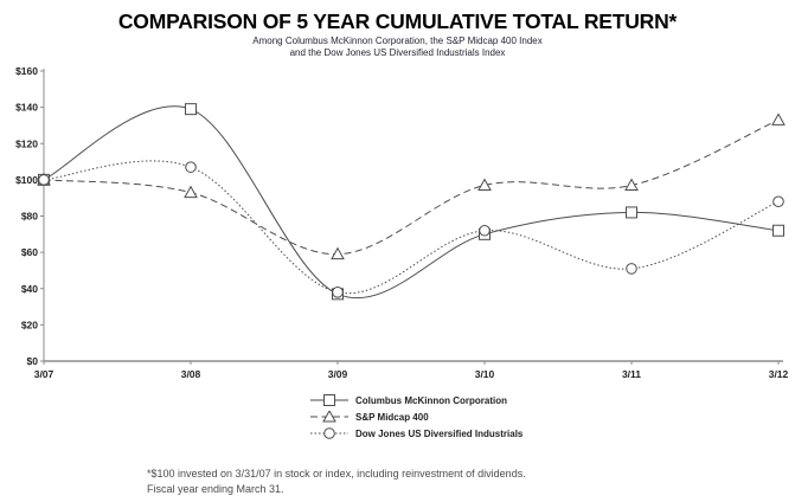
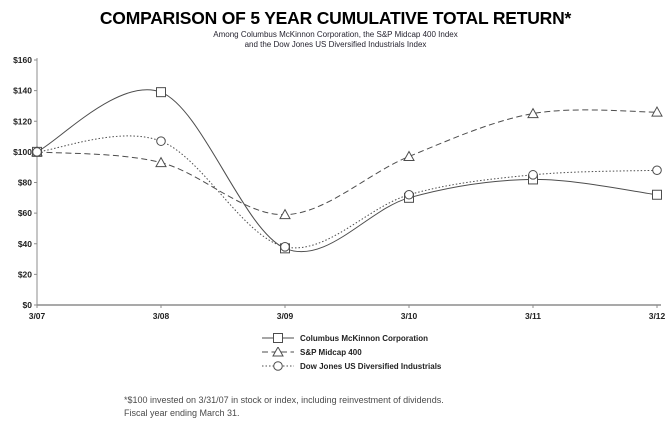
S&P Midcap 400/3/11: $97 -> $125
Dow Jones US Diversified Industrials/3/11: $51 -> $85
S&P Midcap 400/3/12: $133 -> $126
